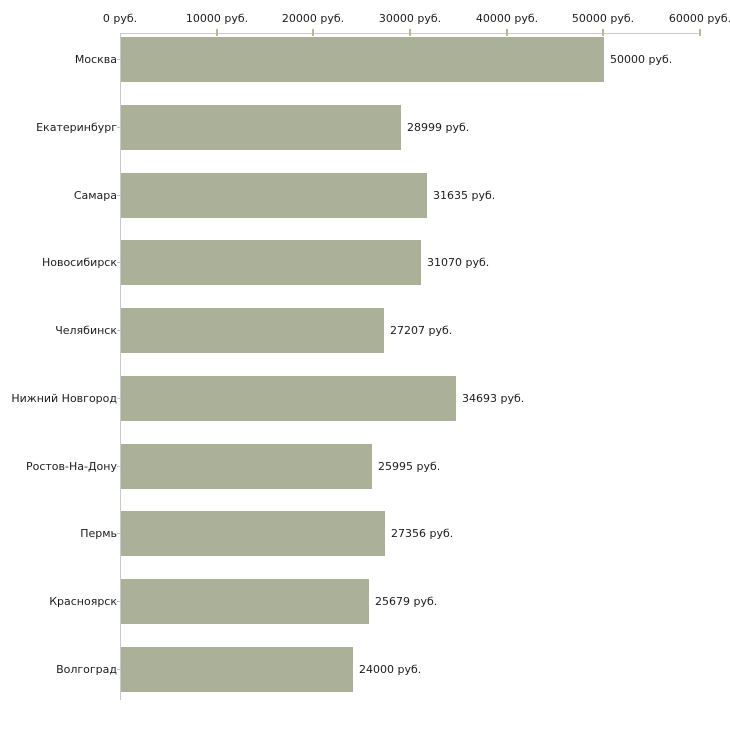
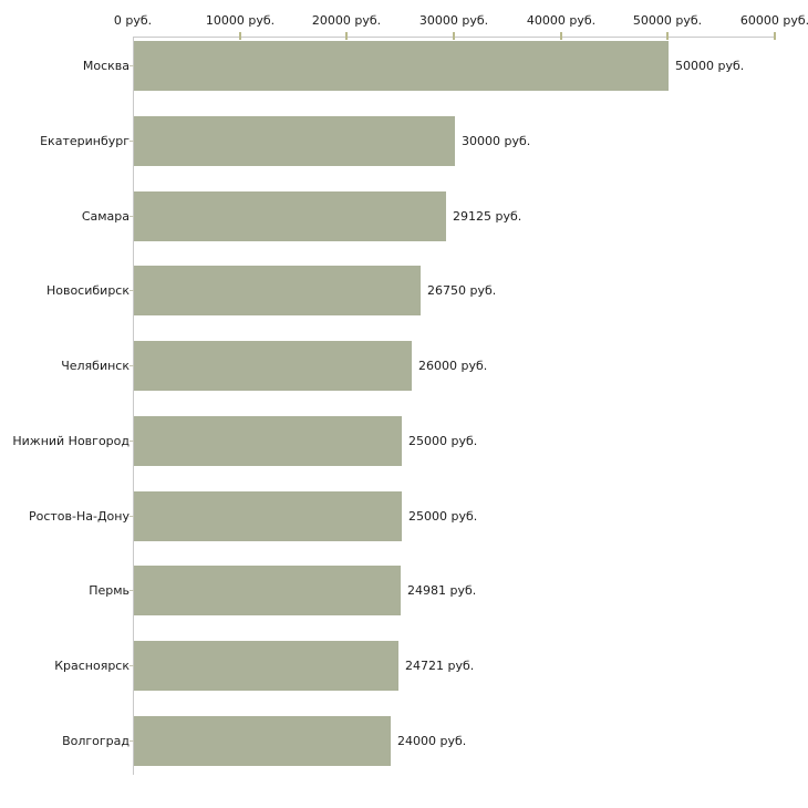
Екатеринбург: 28999 -> 30000
Самара: 31635 -> 29125
Новосибирск: 31070 -> 26750
Челябинск: 27207 -> 26000
Нижний Новгород: 34693 -> 25000
Ростов-На-Дону: 25995 -> 25000
Пермь: 27356 -> 24981
Красноярск: 25679 -> 24721
